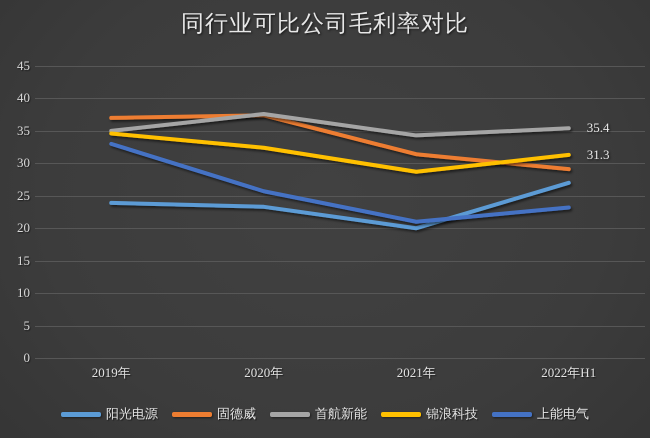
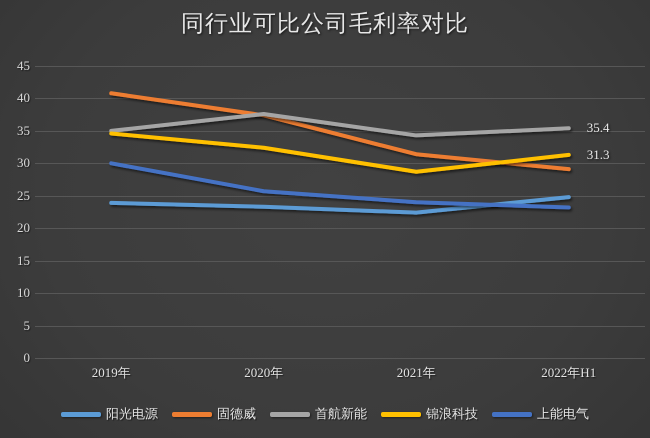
固德威/2019年: 37 -> 41
上能电气/2019年: 33 -> 30
阳光电源/2021年: 20 -> 22
上能电气/2021年: 21 -> 24
阳光电源/2022年H1: 27 -> 25
